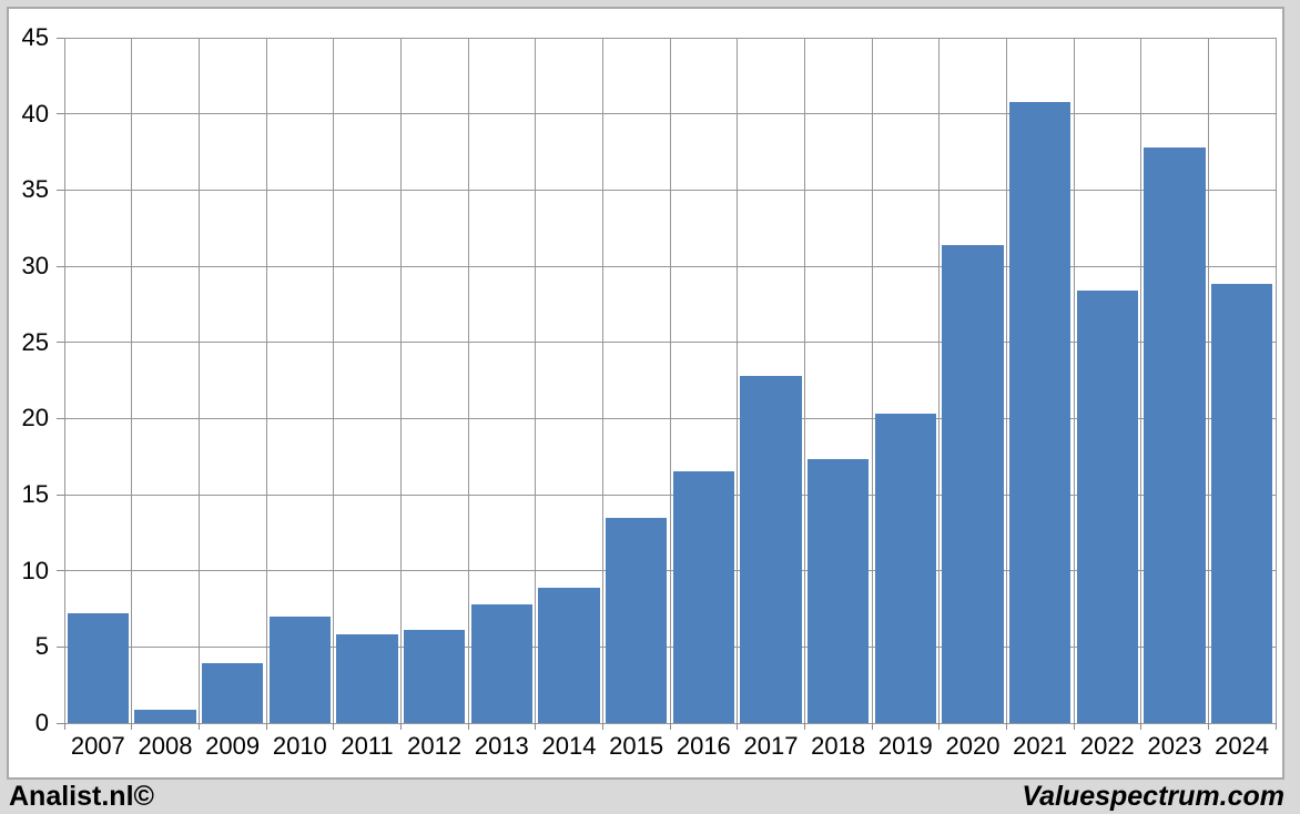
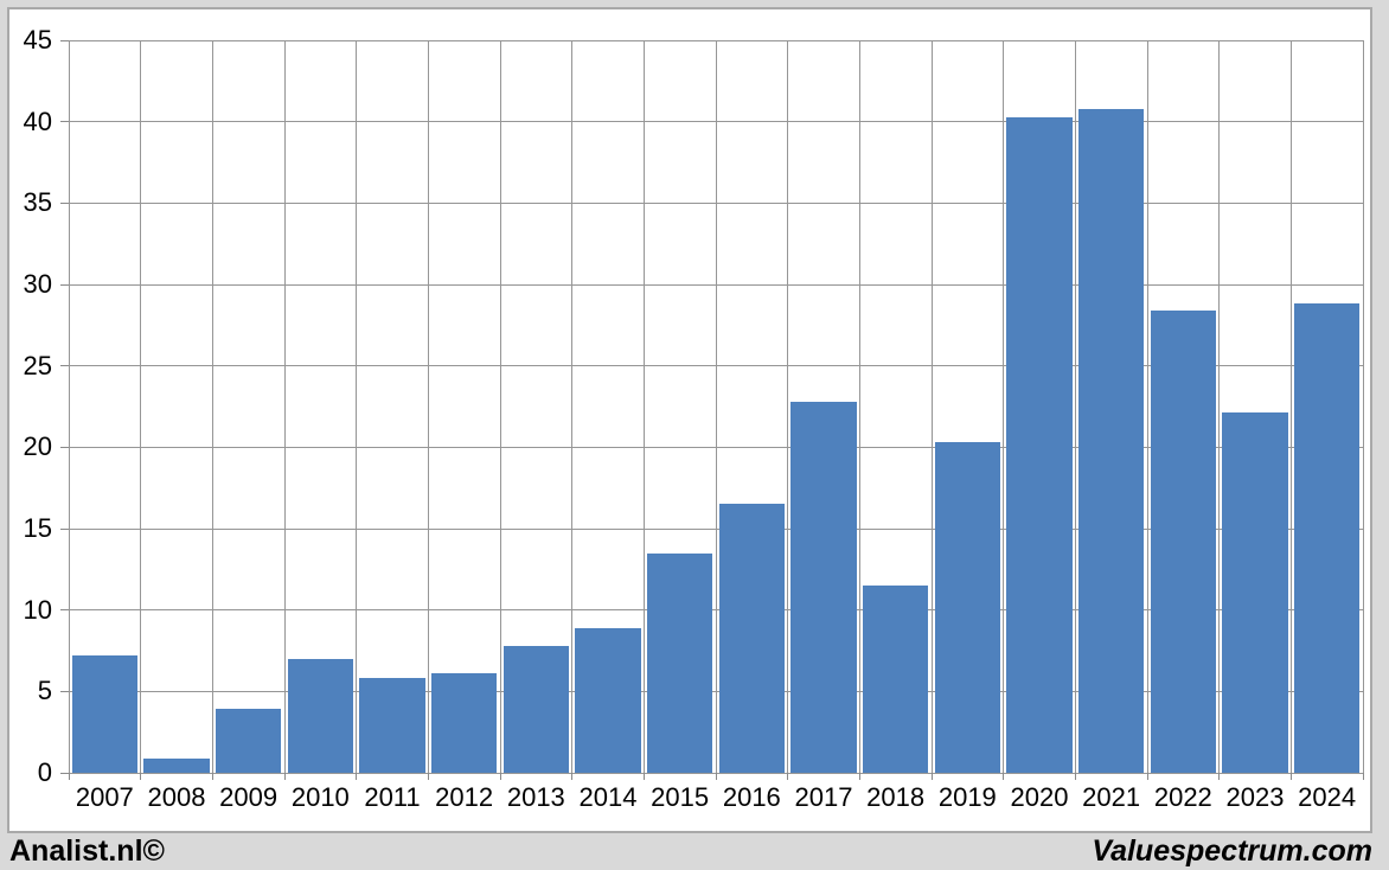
2018: 17.3 -> 11.5
2020: 31.4 -> 40.3
2023: 37.8 -> 22.1
